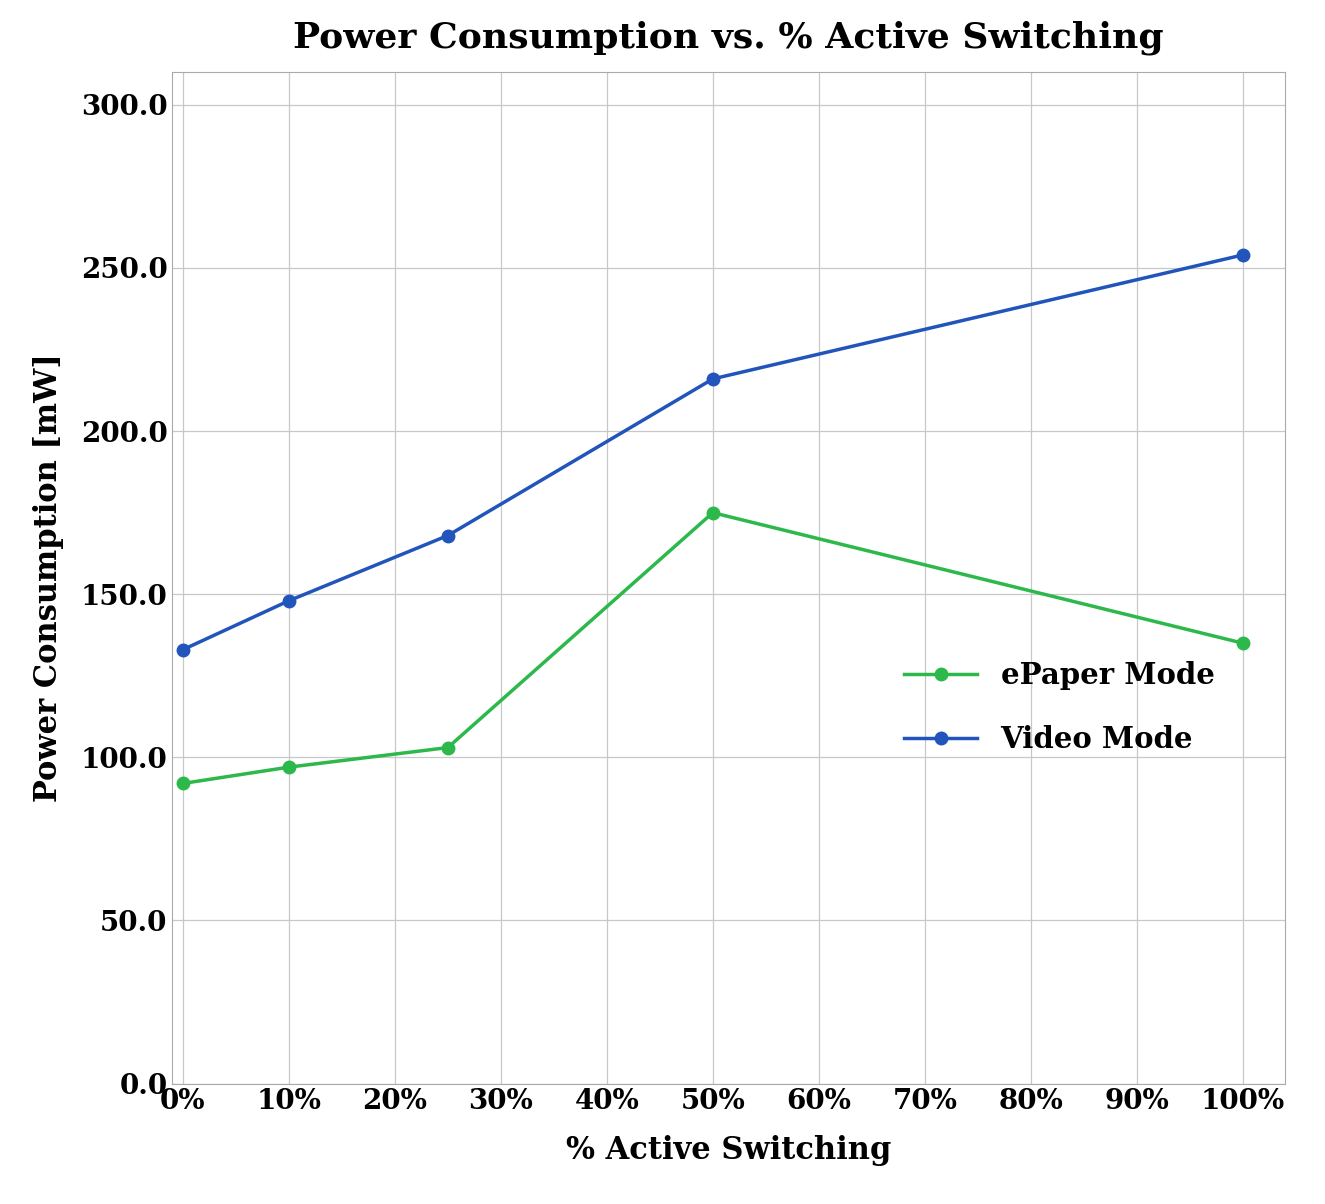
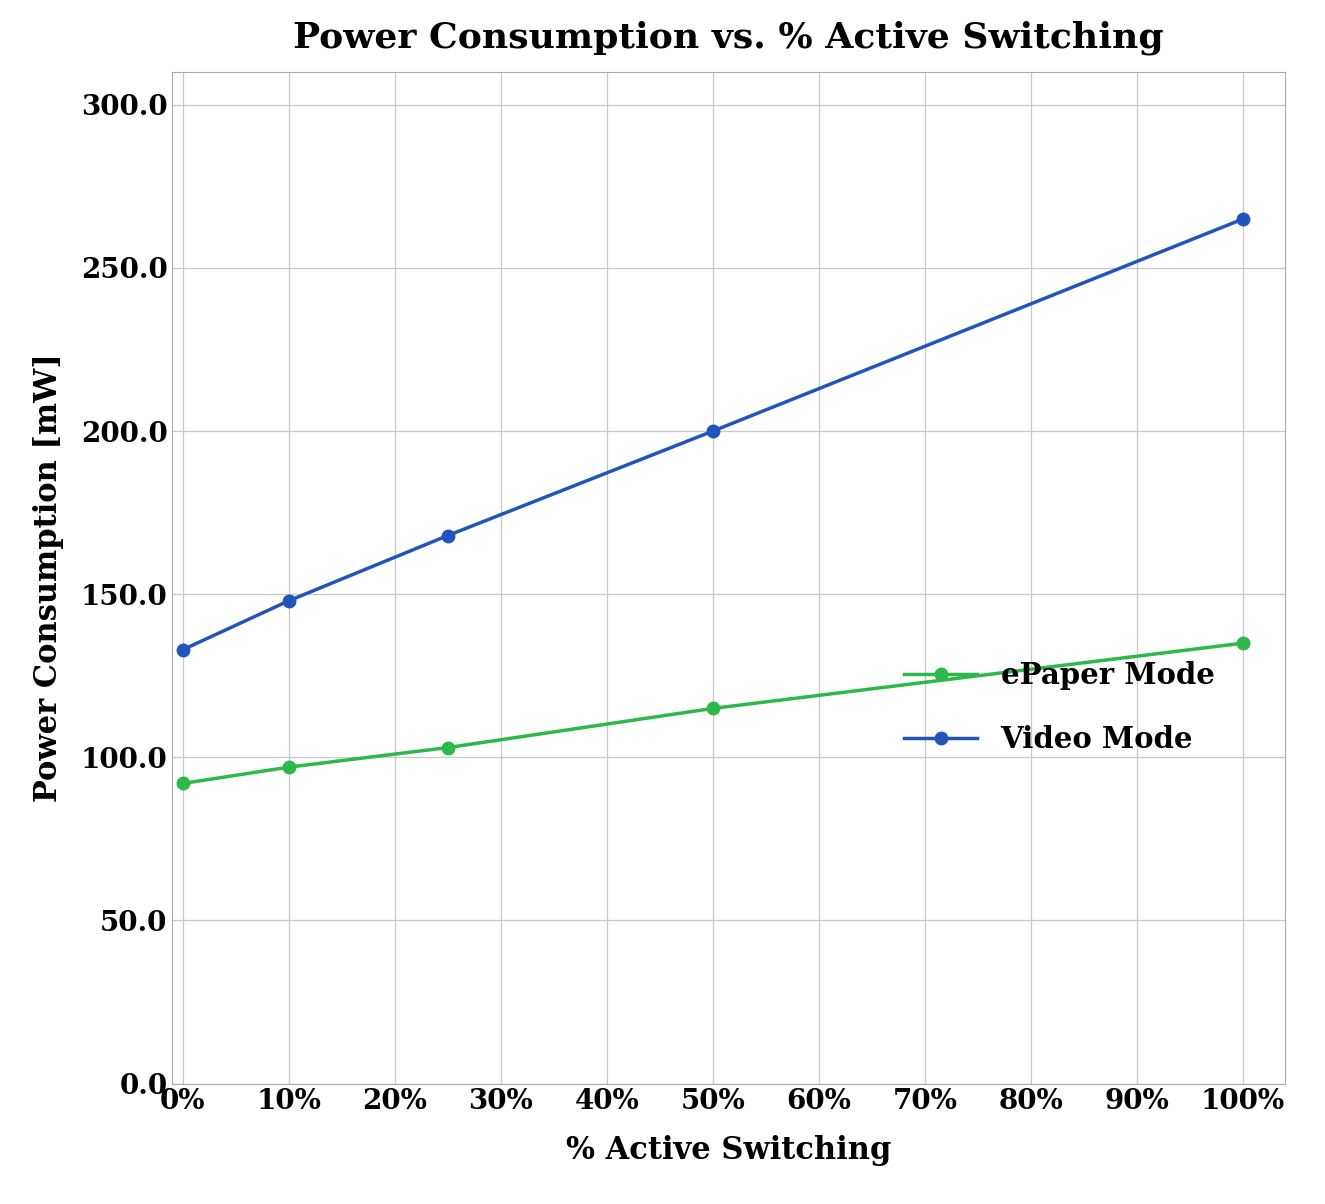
ePaper Mode/50%: 175 -> 115
Video Mode/50%: 216 -> 200
Video Mode/100%: 254 -> 265
